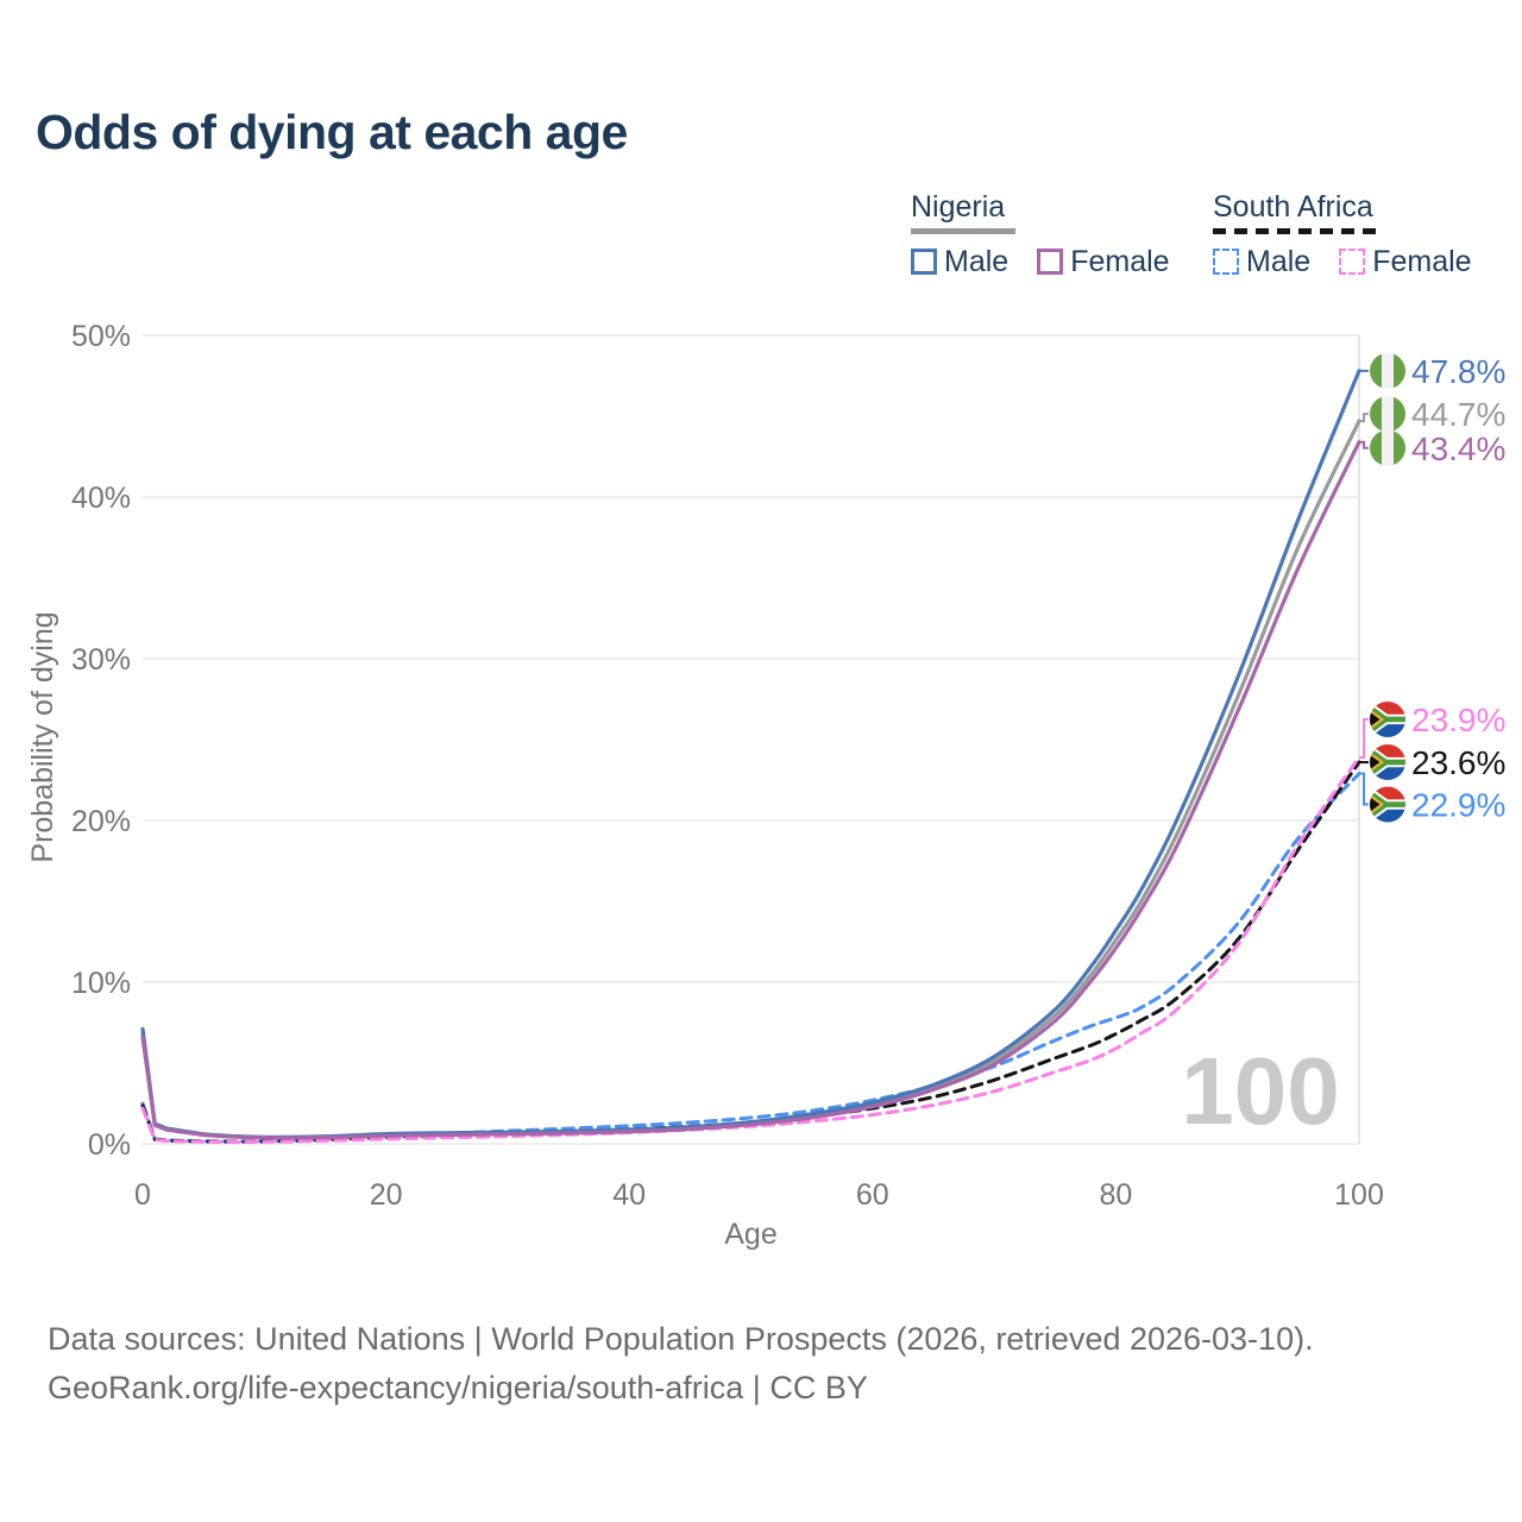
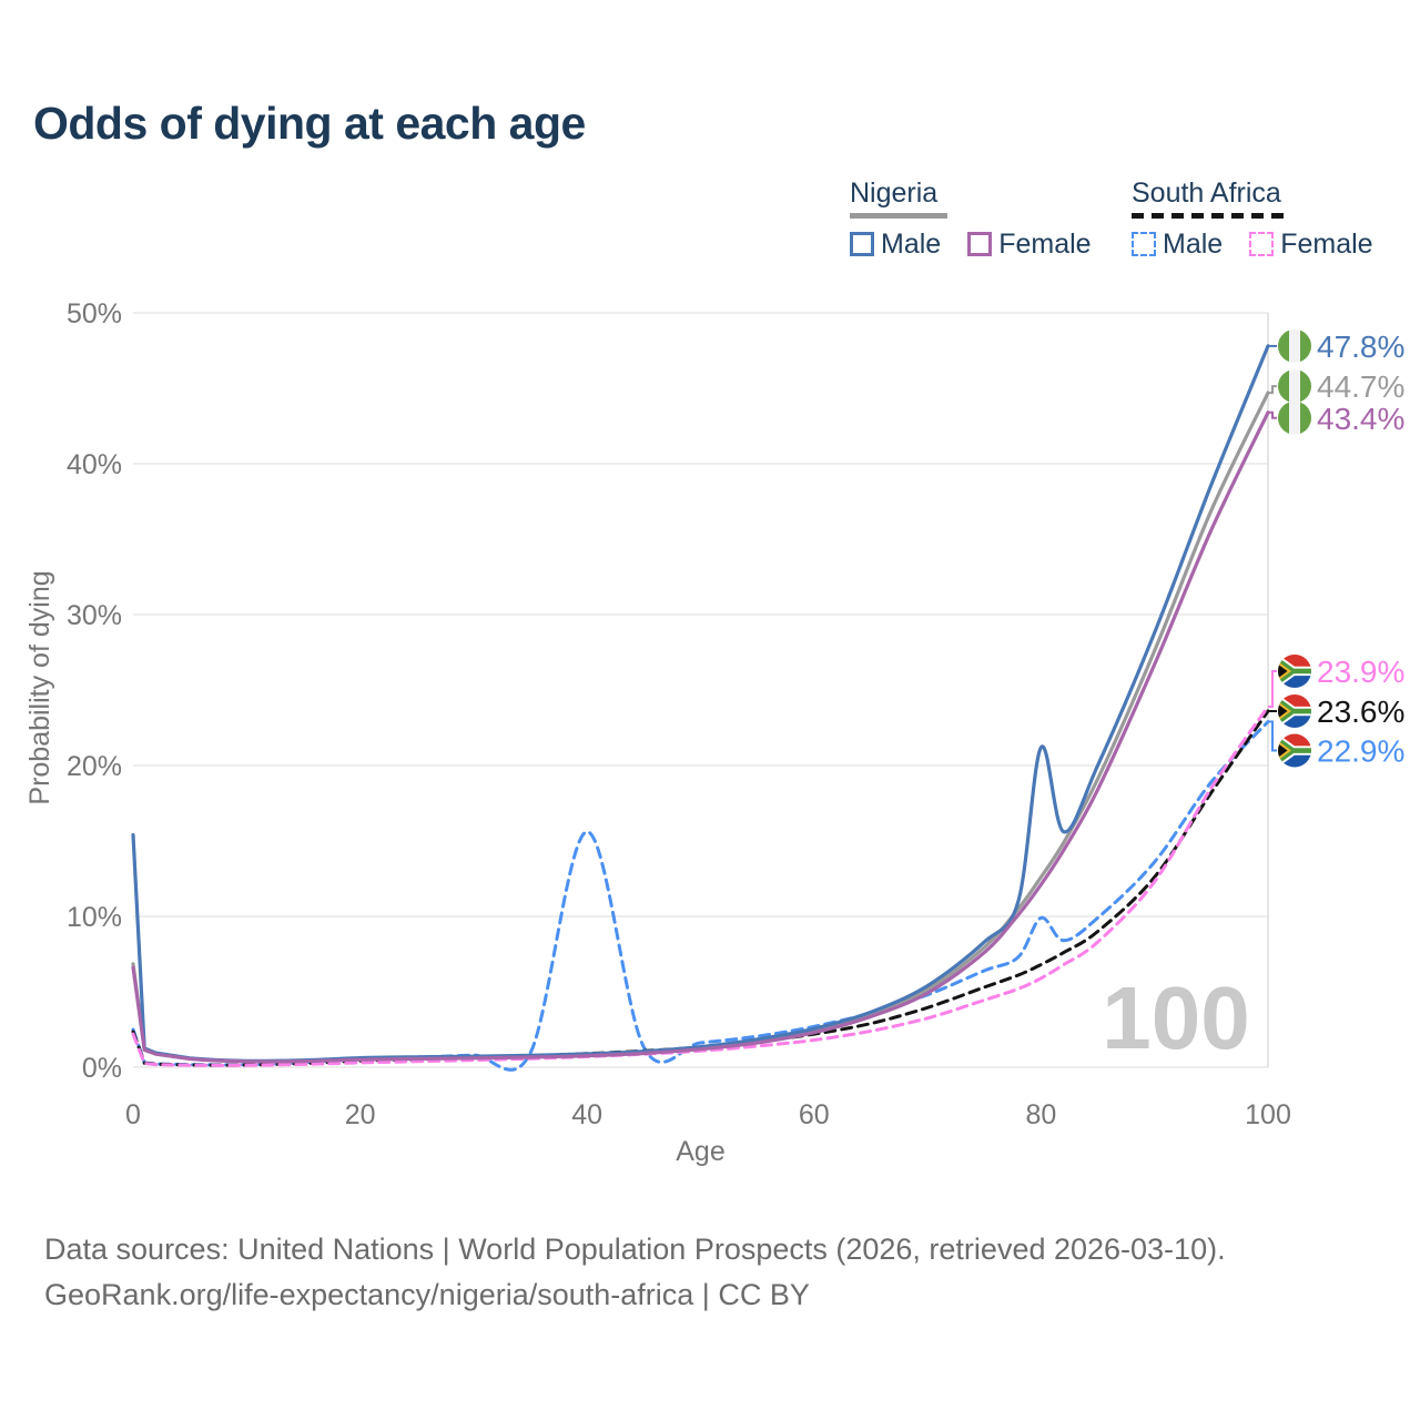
Nigeria Male/0: 7.1% -> 15.4%
South Africa Male/40: 1.1% -> 15.6%
South Africa Male/80: 7.8% -> 9.9%
Nigeria Male/80: 13.2% -> 21.2%
